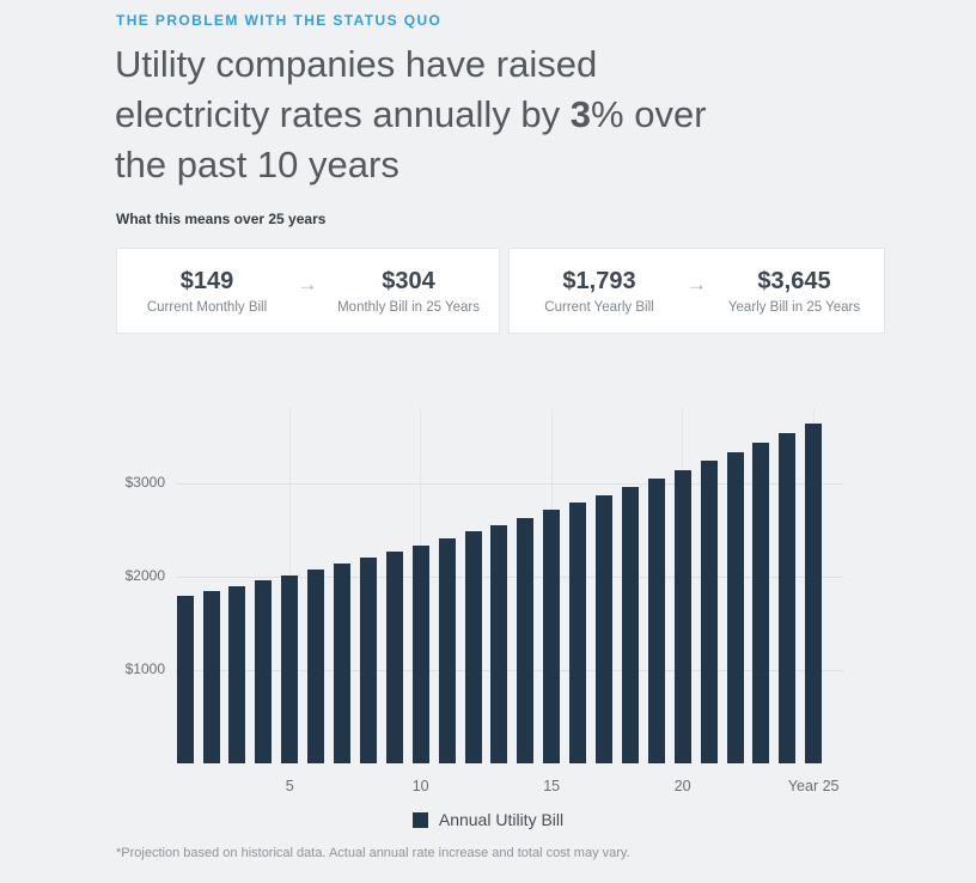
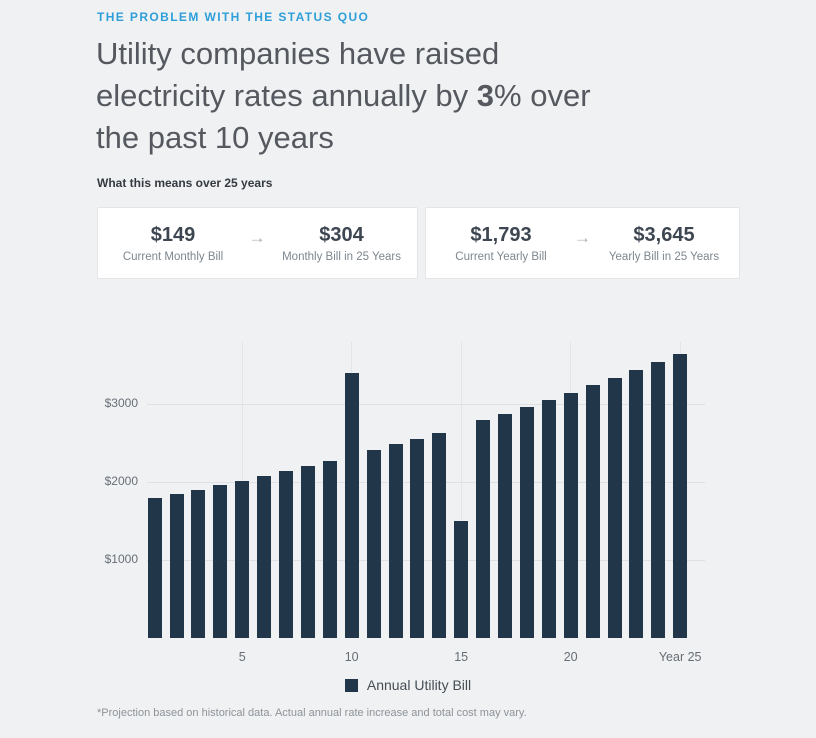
10: $2300 -> $3400
15: $2700 -> $1500
